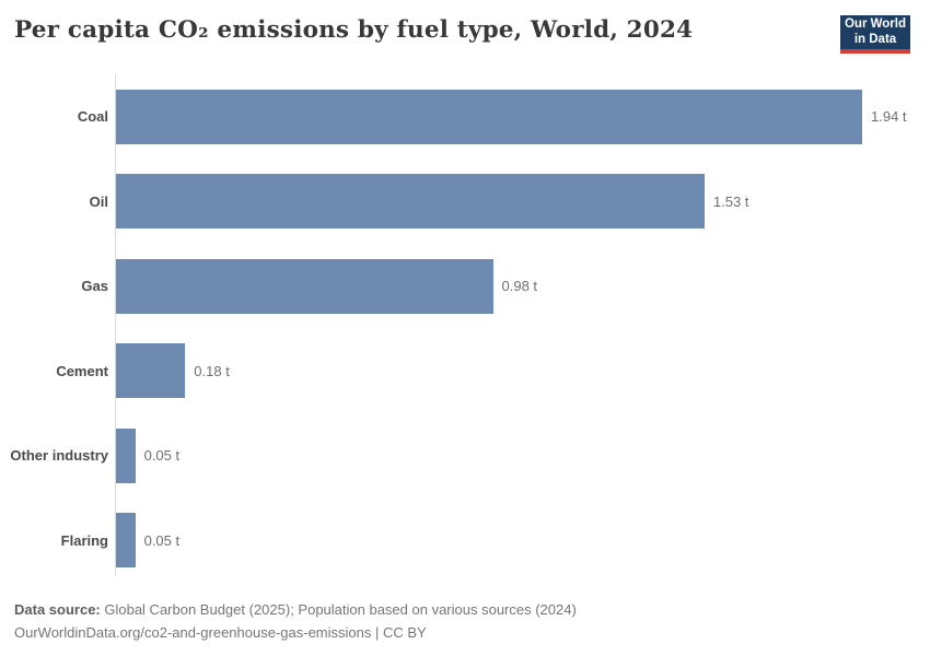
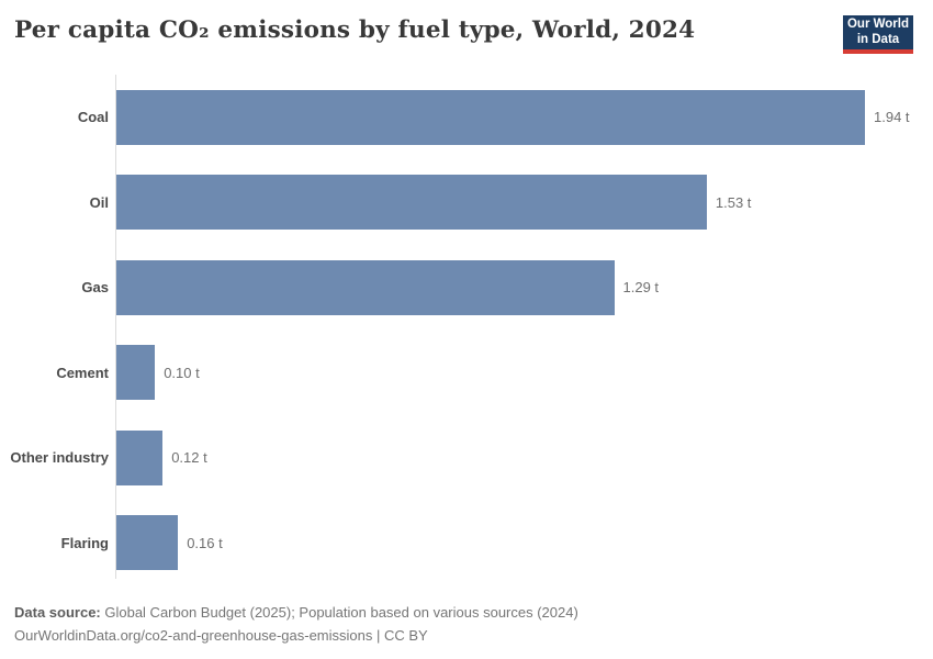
Gas: 0.98 -> 1.29
Cement: 0.18 -> 0.10
Other industry: 0.05 -> 0.12
Flaring: 0.05 -> 0.16
